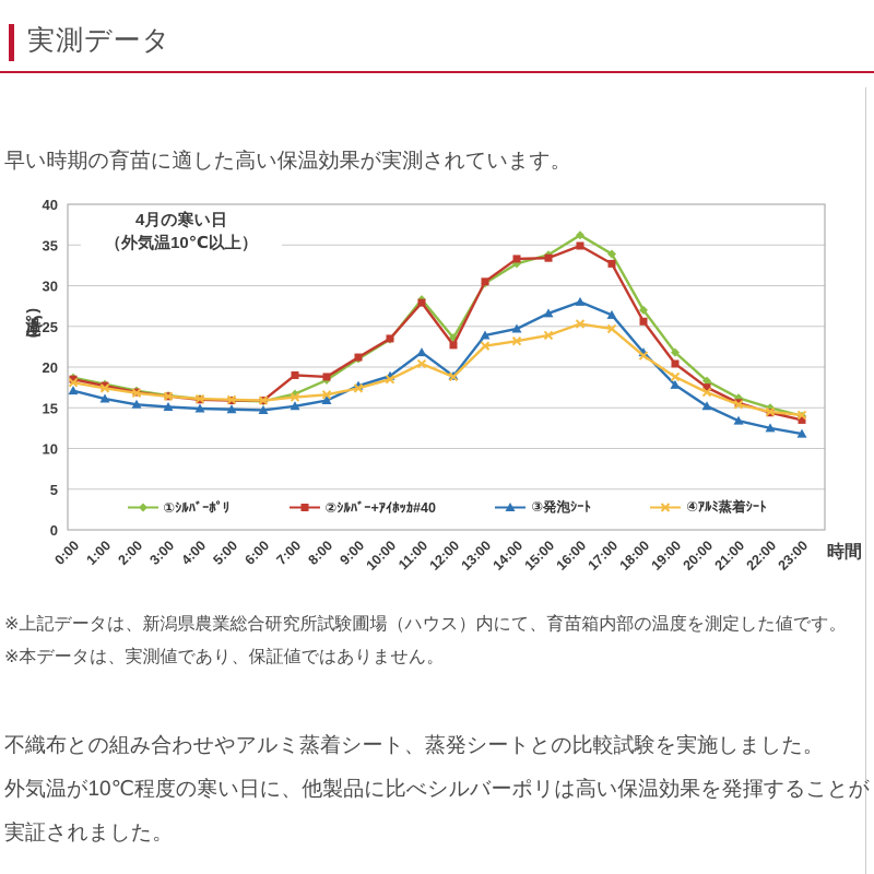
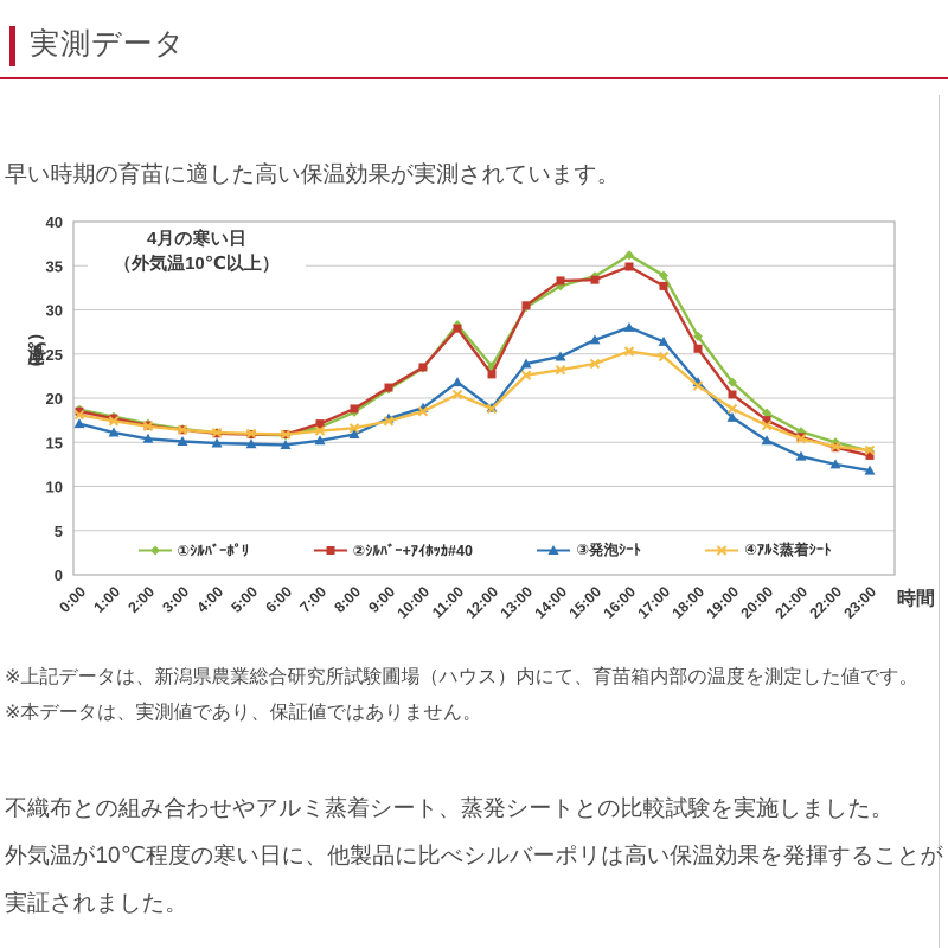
②ｼﾙﾊﾞｰ+ｱｲﾎｯｶ#40/7:00: 19 -> 17
